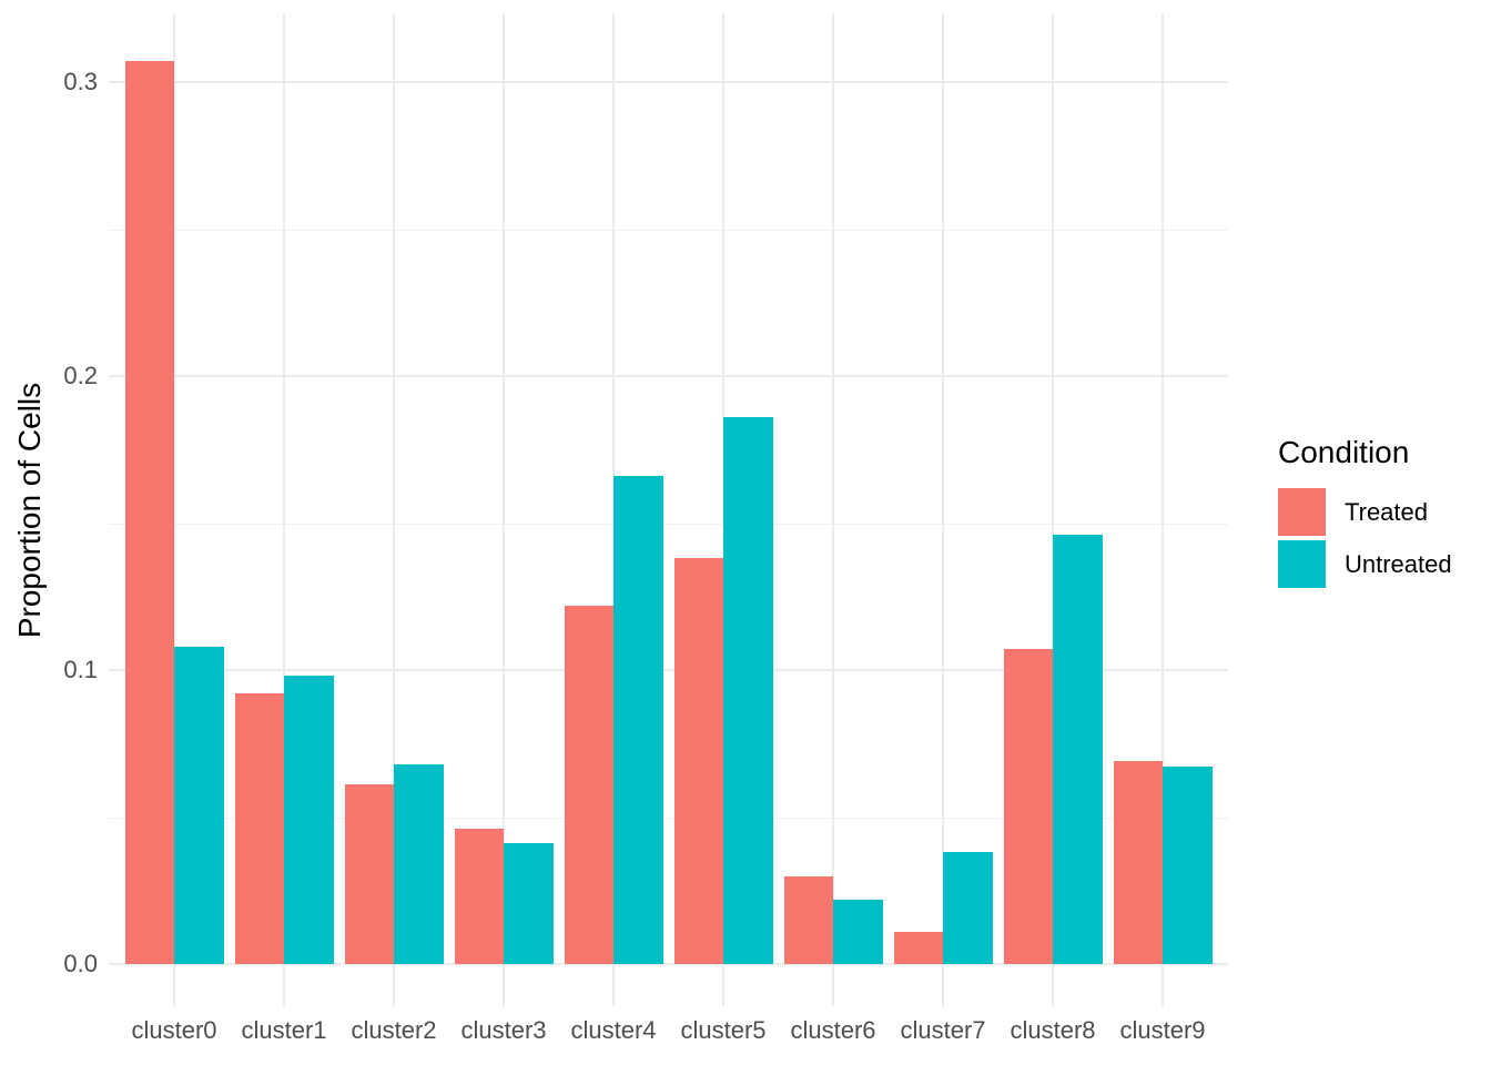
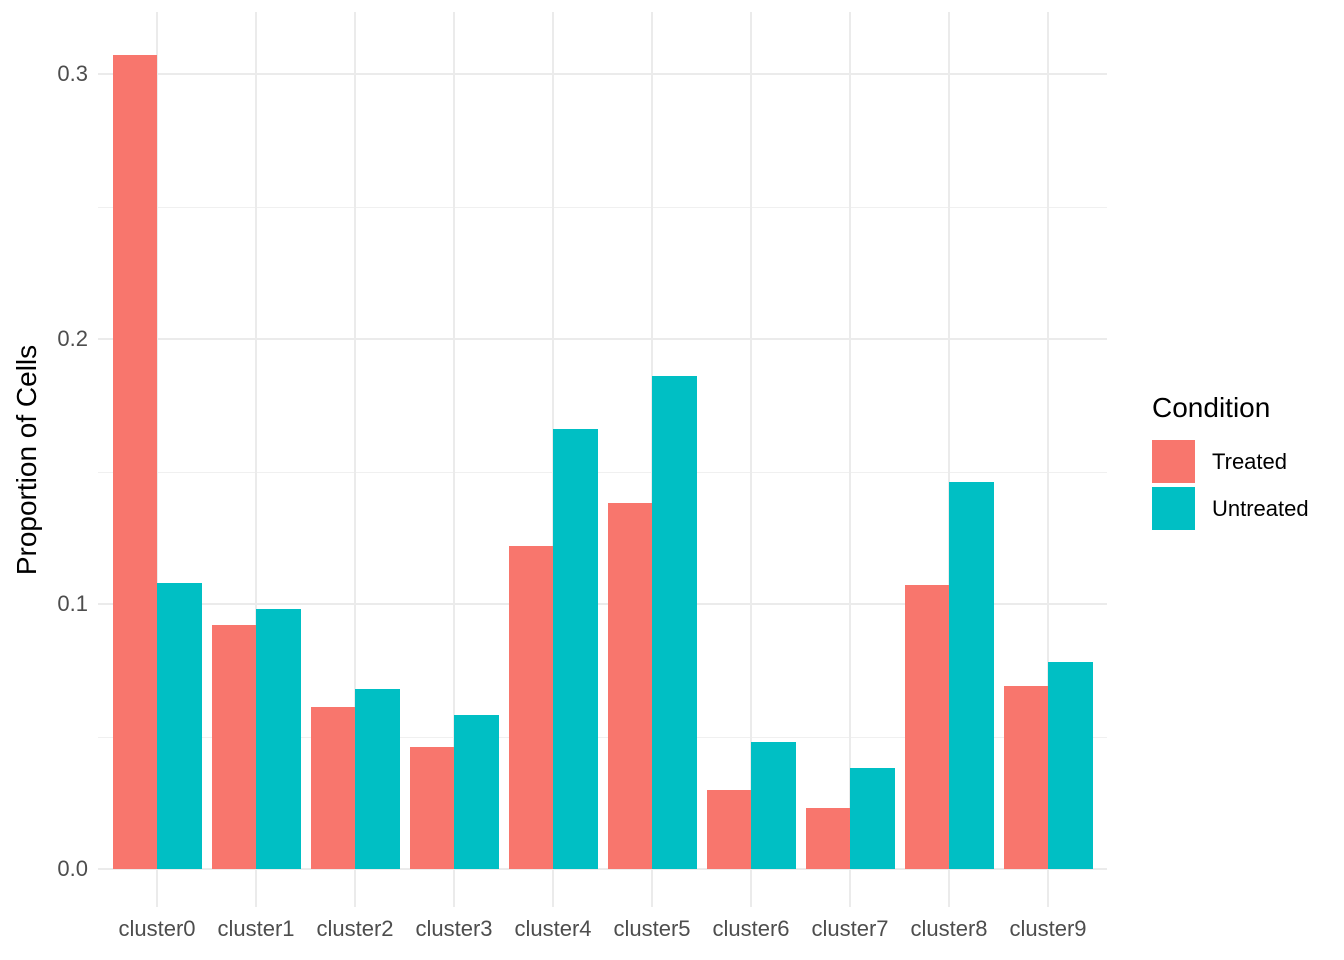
Untreated/cluster3: 0.041 -> 0.058
Untreated/cluster6: 0.022 -> 0.048
Treated/cluster7: 0.011 -> 0.023
Untreated/cluster9: 0.067 -> 0.078
